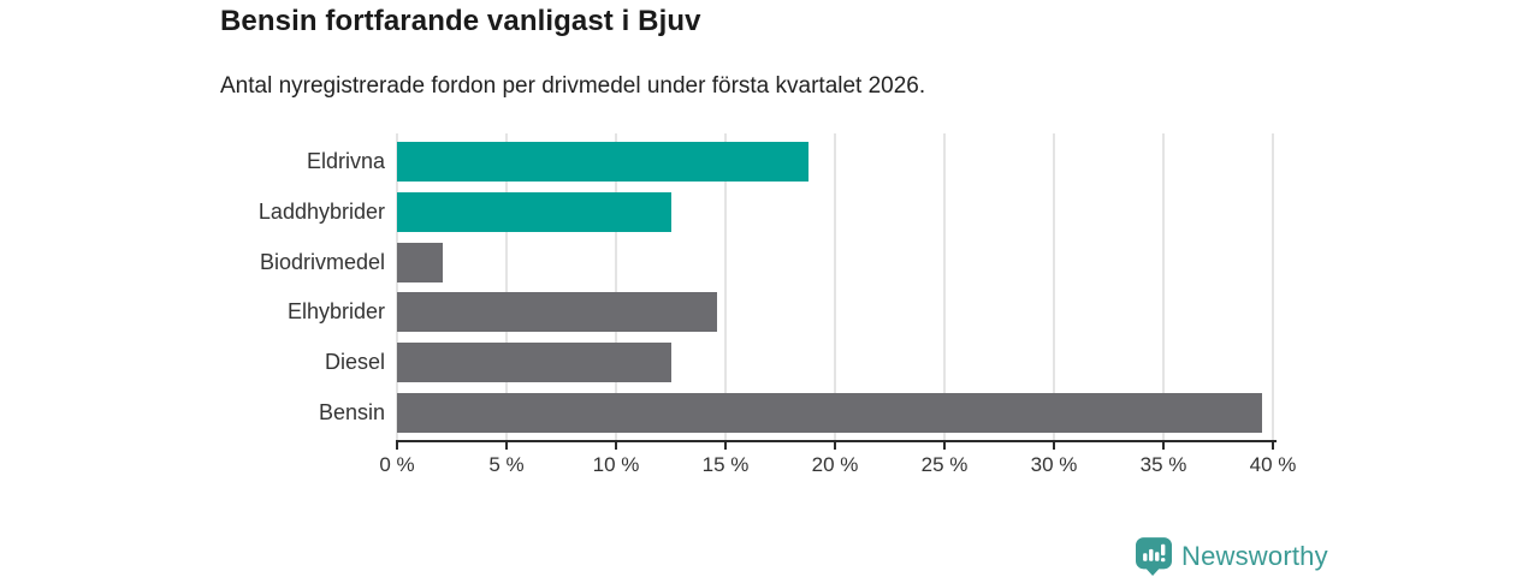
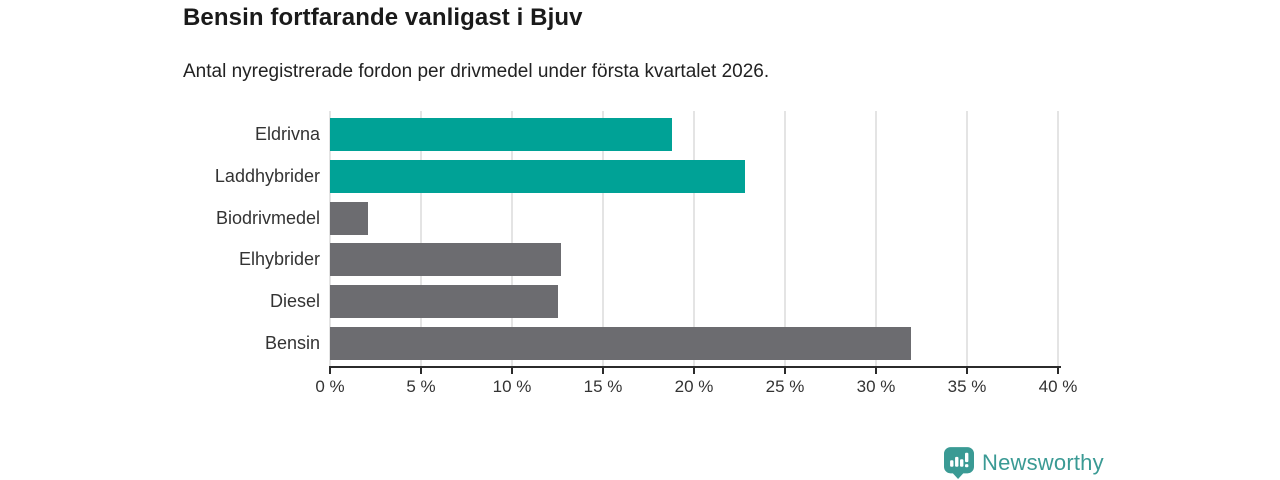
Laddhybrider: 12.5% -> 22.8%
Elhybrider: 14.6% -> 12.7%
Bensin: 39.5% -> 31.9%
